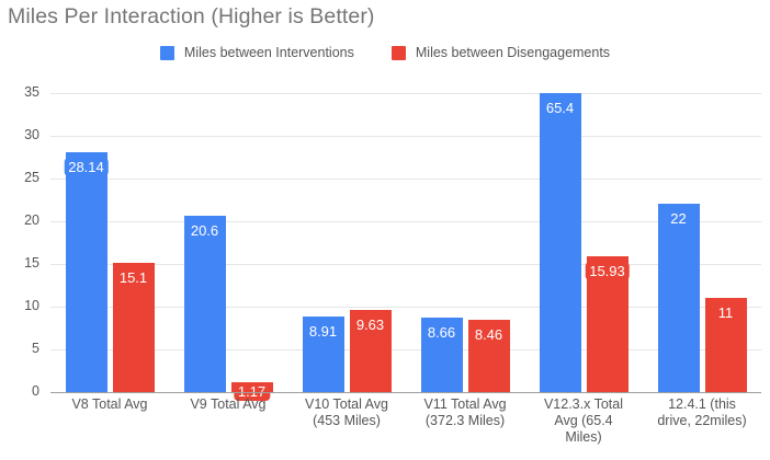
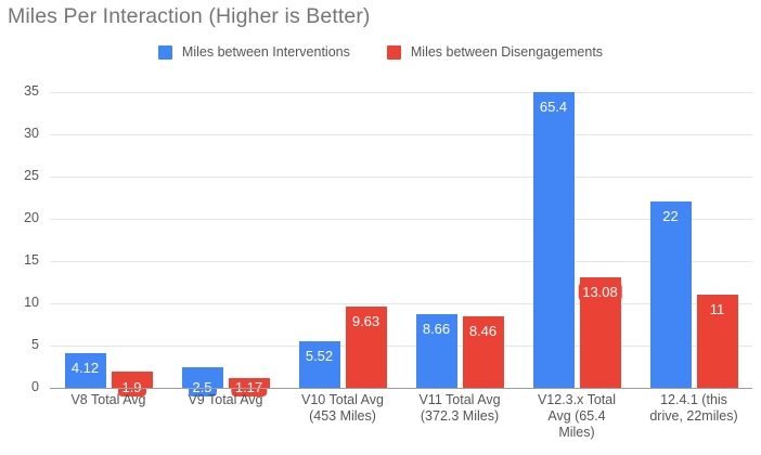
Miles between Interventions/V8 Total Avg: 28.14 -> 4.12
Miles between Disengagements/V8 Total Avg: 15.1 -> 1.9
Miles between Interventions/V9 Total Avg: 20.6 -> 2.5
Miles between Interventions/V10 Total Avg (453 Miles): 8.91 -> 5.52
Miles between Disengagements/V12.3.x Total Avg (65.4 Miles): 15.93 -> 13.08
